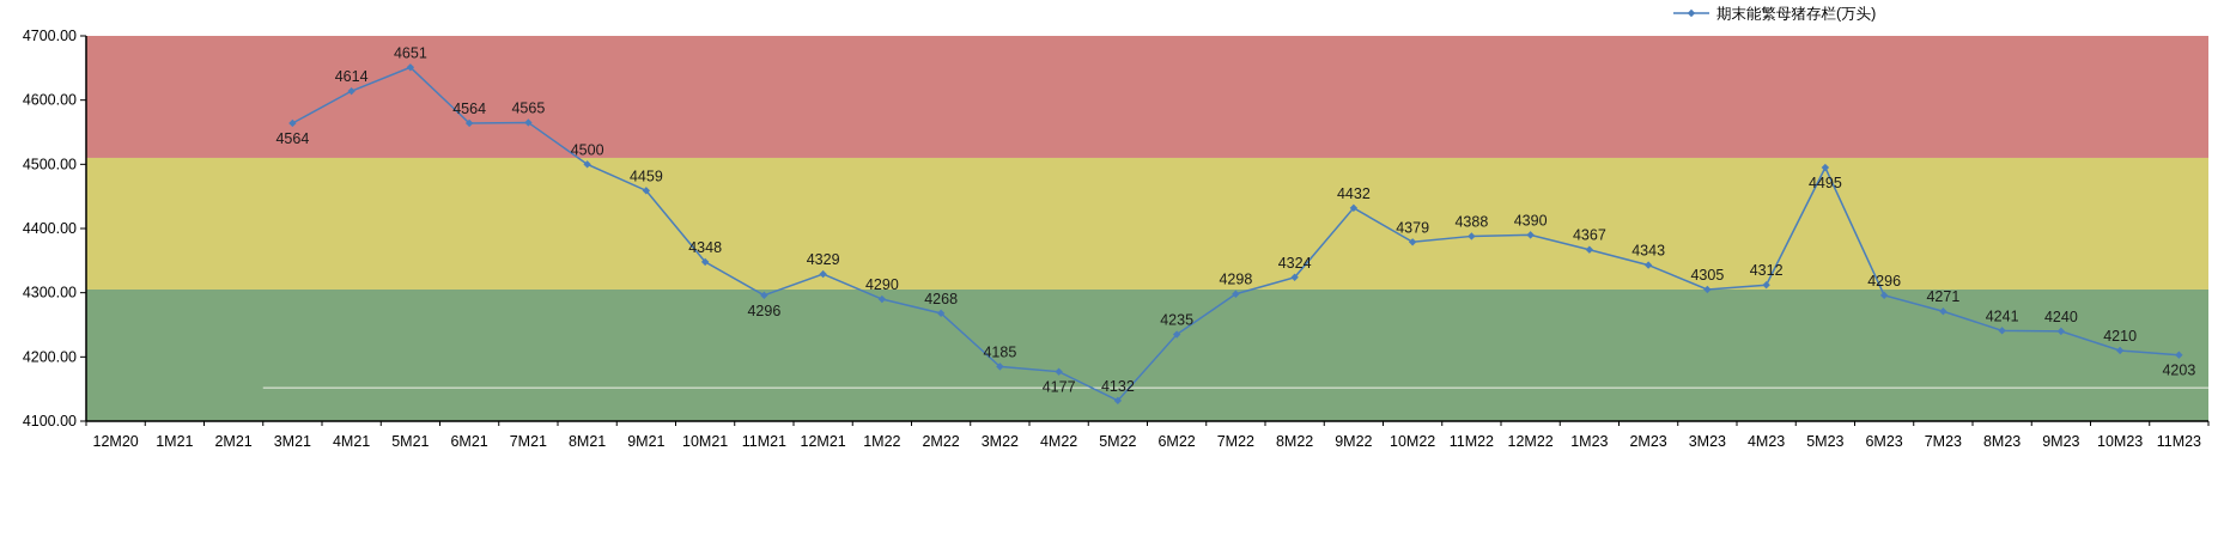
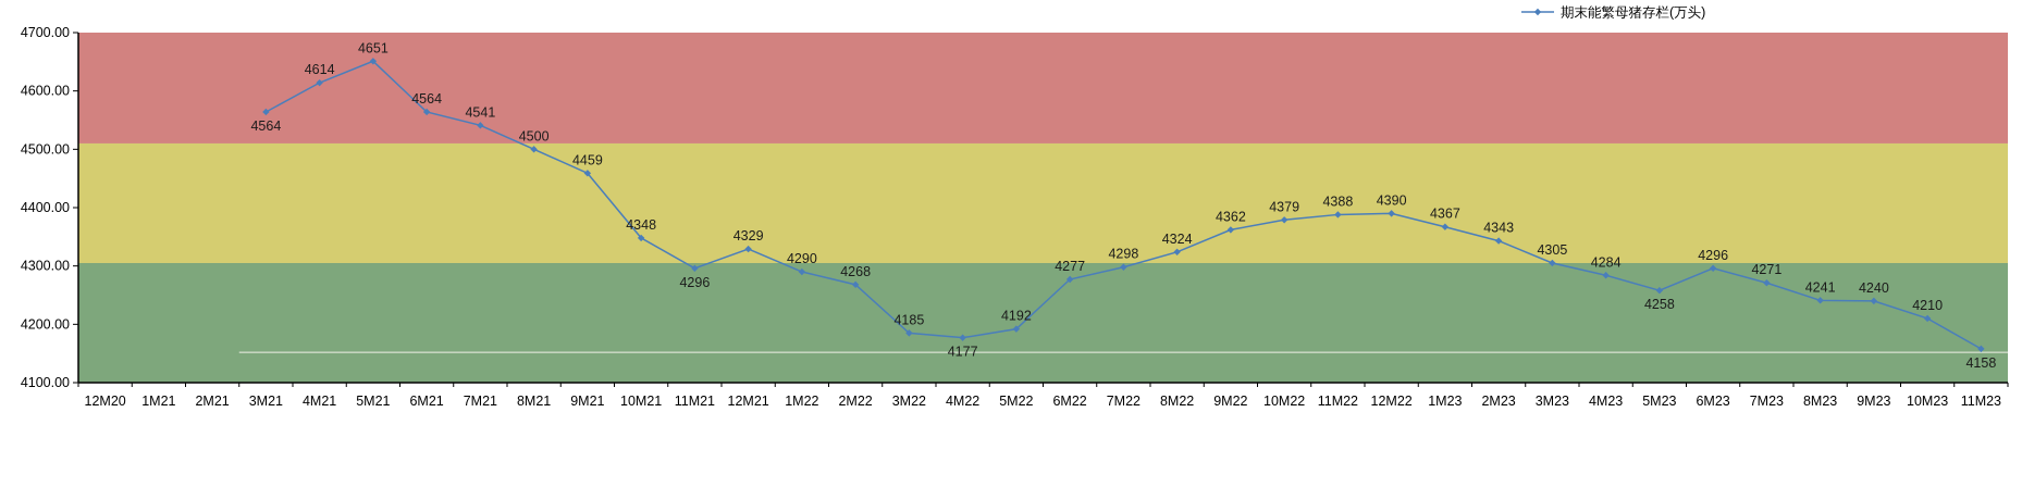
7M21: 4565 -> 4541
5M22: 4132 -> 4192
6M22: 4235 -> 4277
9M22: 4432 -> 4362
4M23: 4312 -> 4284
5M23: 4495 -> 4258
11M23: 4203 -> 4158
